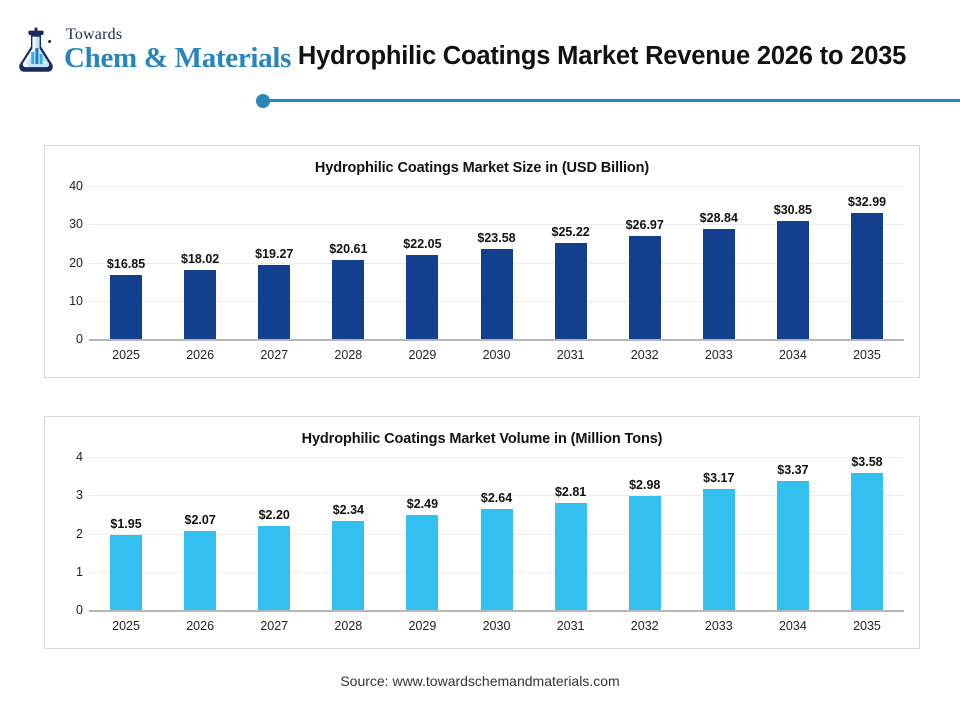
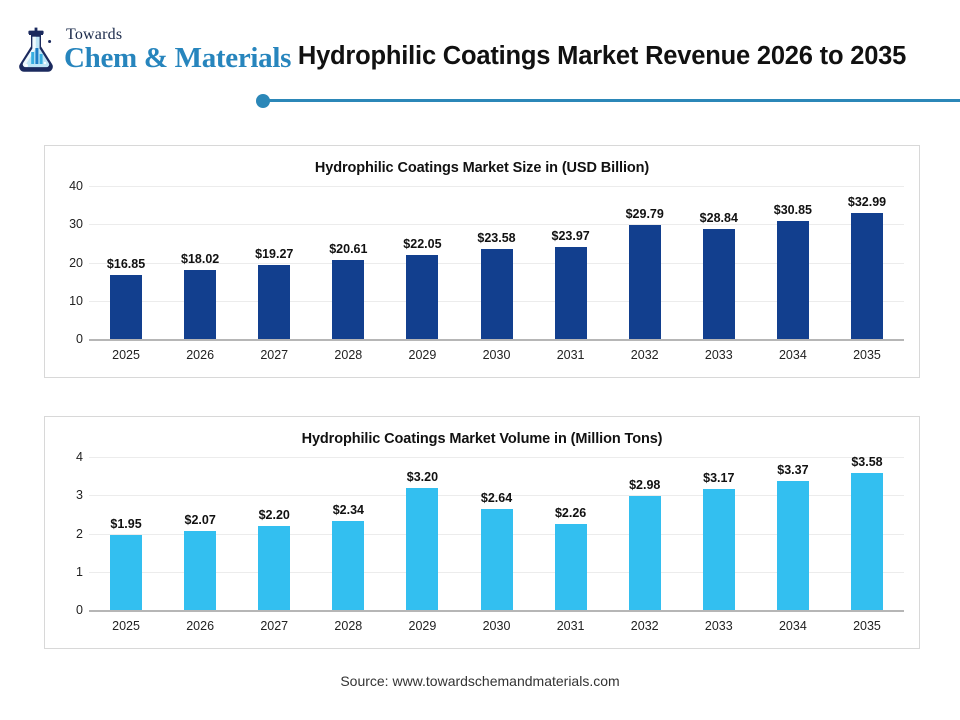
Hydrophilic Coatings Market Size in (USD Billion)/2031: $25.22 -> $23.97
Hydrophilic Coatings Market Size in (USD Billion)/2032: $26.97 -> $29.79
Hydrophilic Coatings Market Volume in (Million Tons)/2029: $2.49 -> $3.20
Hydrophilic Coatings Market Volume in (Million Tons)/2031: $2.81 -> $2.26
